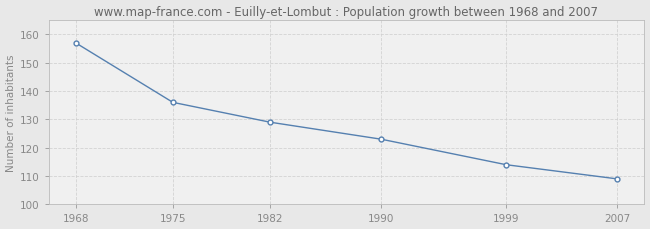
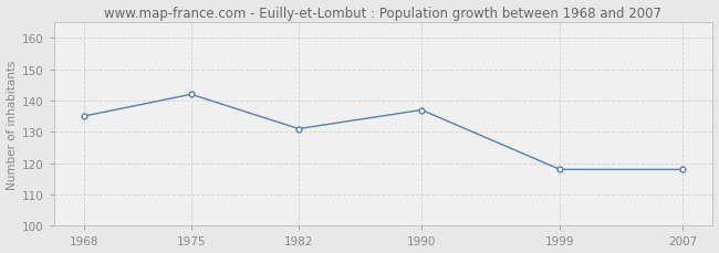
1968: 157 -> 135
1975: 136 -> 142
1982: 129 -> 131
1990: 123 -> 137
1999: 114 -> 118
2007: 109 -> 118
